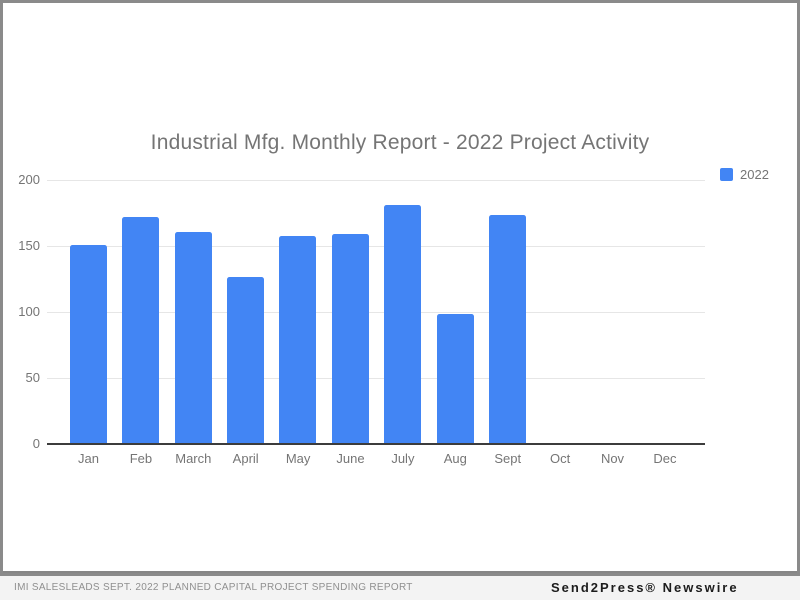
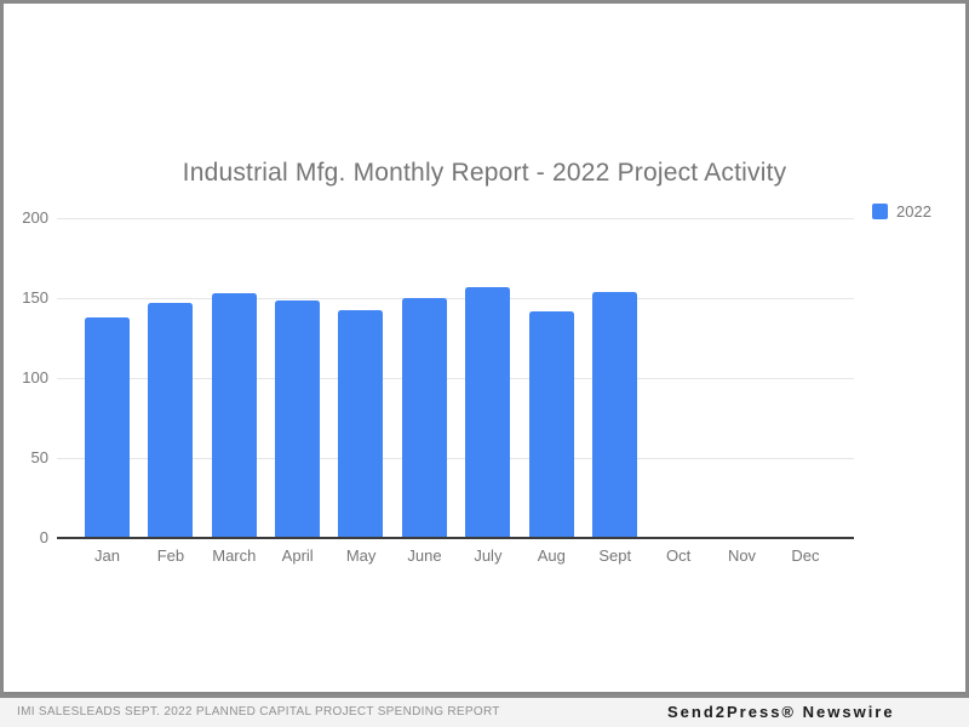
Jan: 150 -> 137
Feb: 171 -> 146
March: 160 -> 152
April: 126 -> 148
May: 157 -> 142
June: 158 -> 149
July: 180 -> 156
Aug: 98 -> 141
Sept: 173 -> 153
